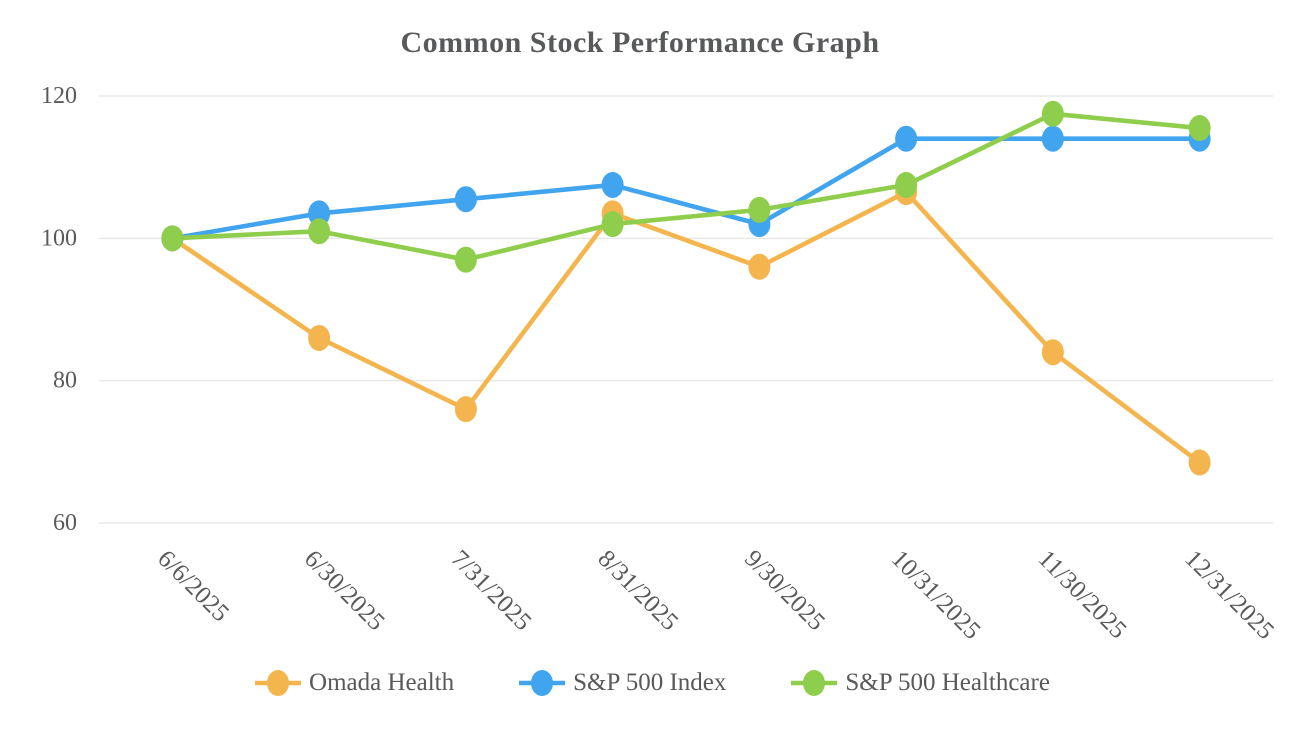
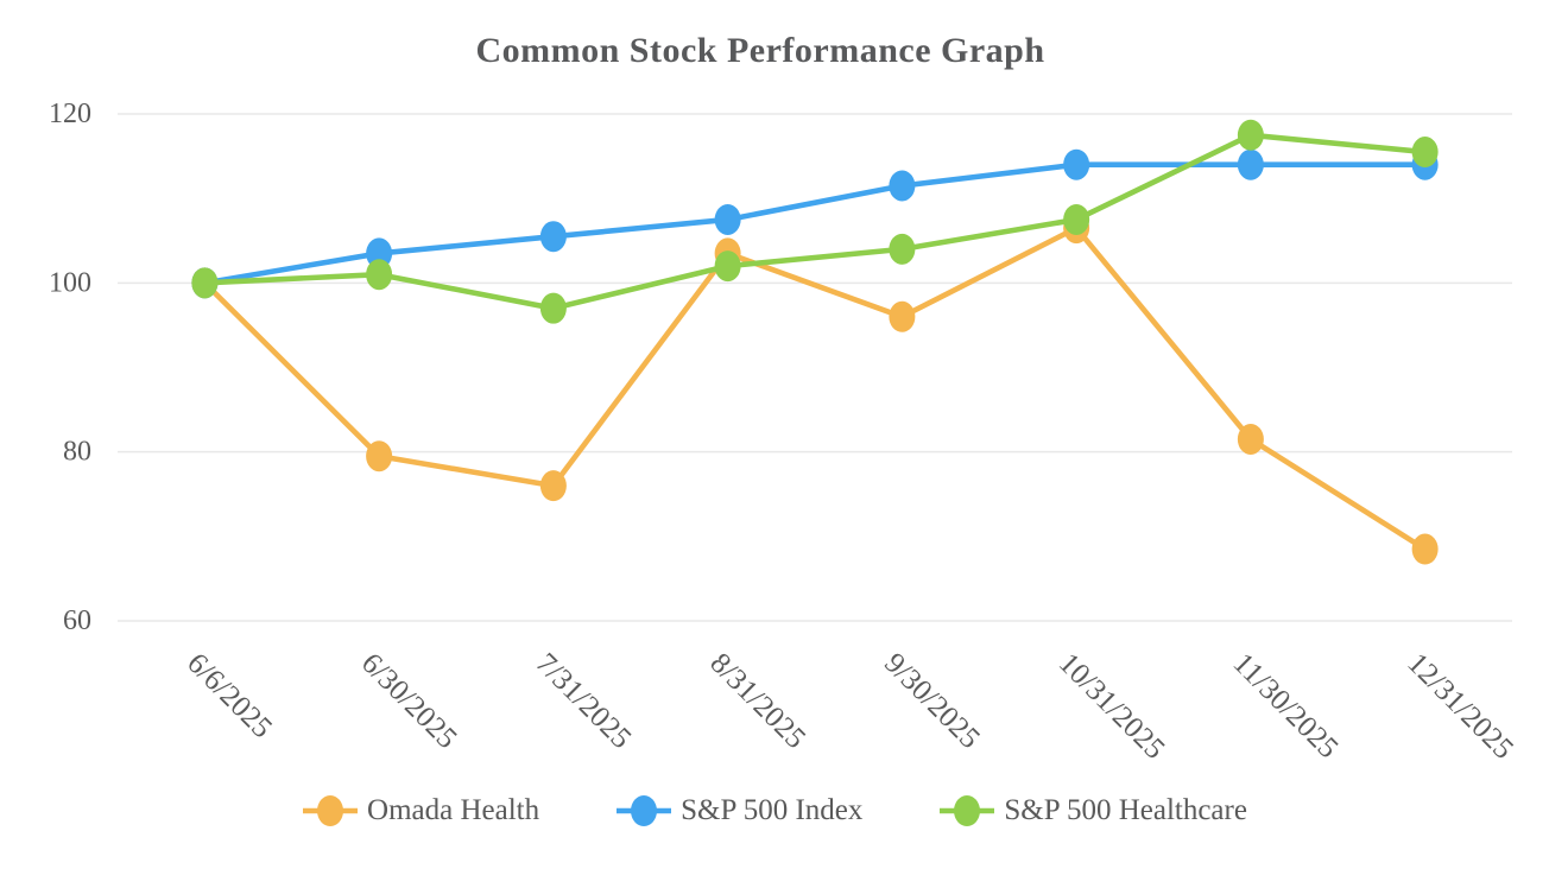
Omada Health/6/30/2025: 86 -> 80
S&P 500 Index/9/30/2025: 102 -> 112
Omada Health/11/30/2025: 84 -> 82
